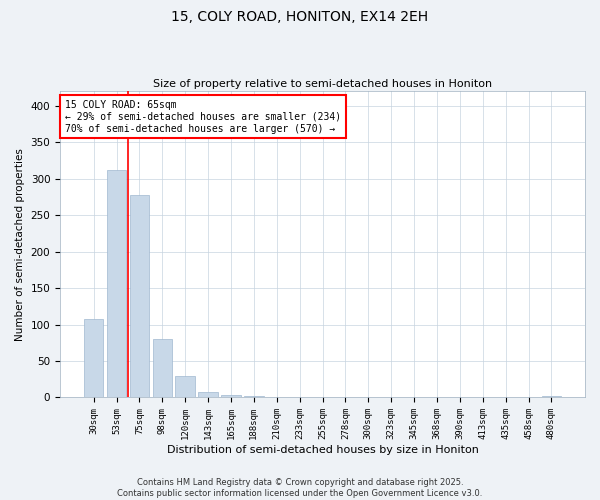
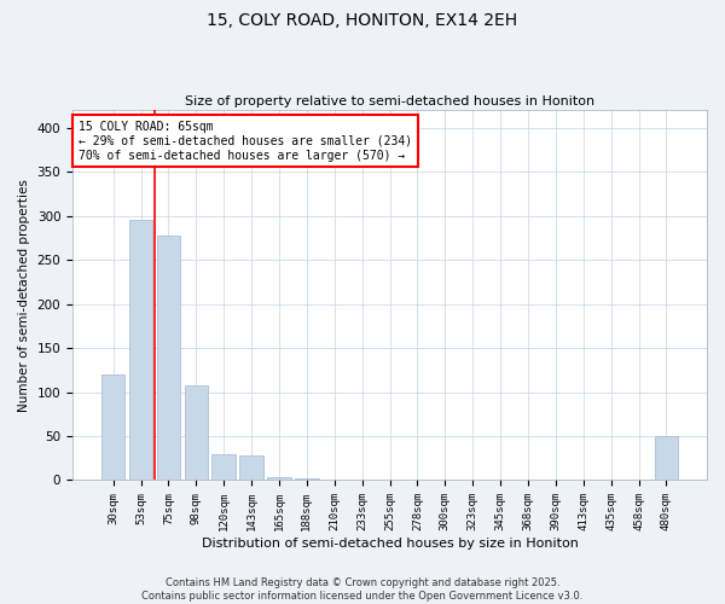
30sqm: 107 -> 120
53sqm: 312 -> 296
98sqm: 80 -> 108
143sqm: 7 -> 28
480sqm: 2 -> 50
